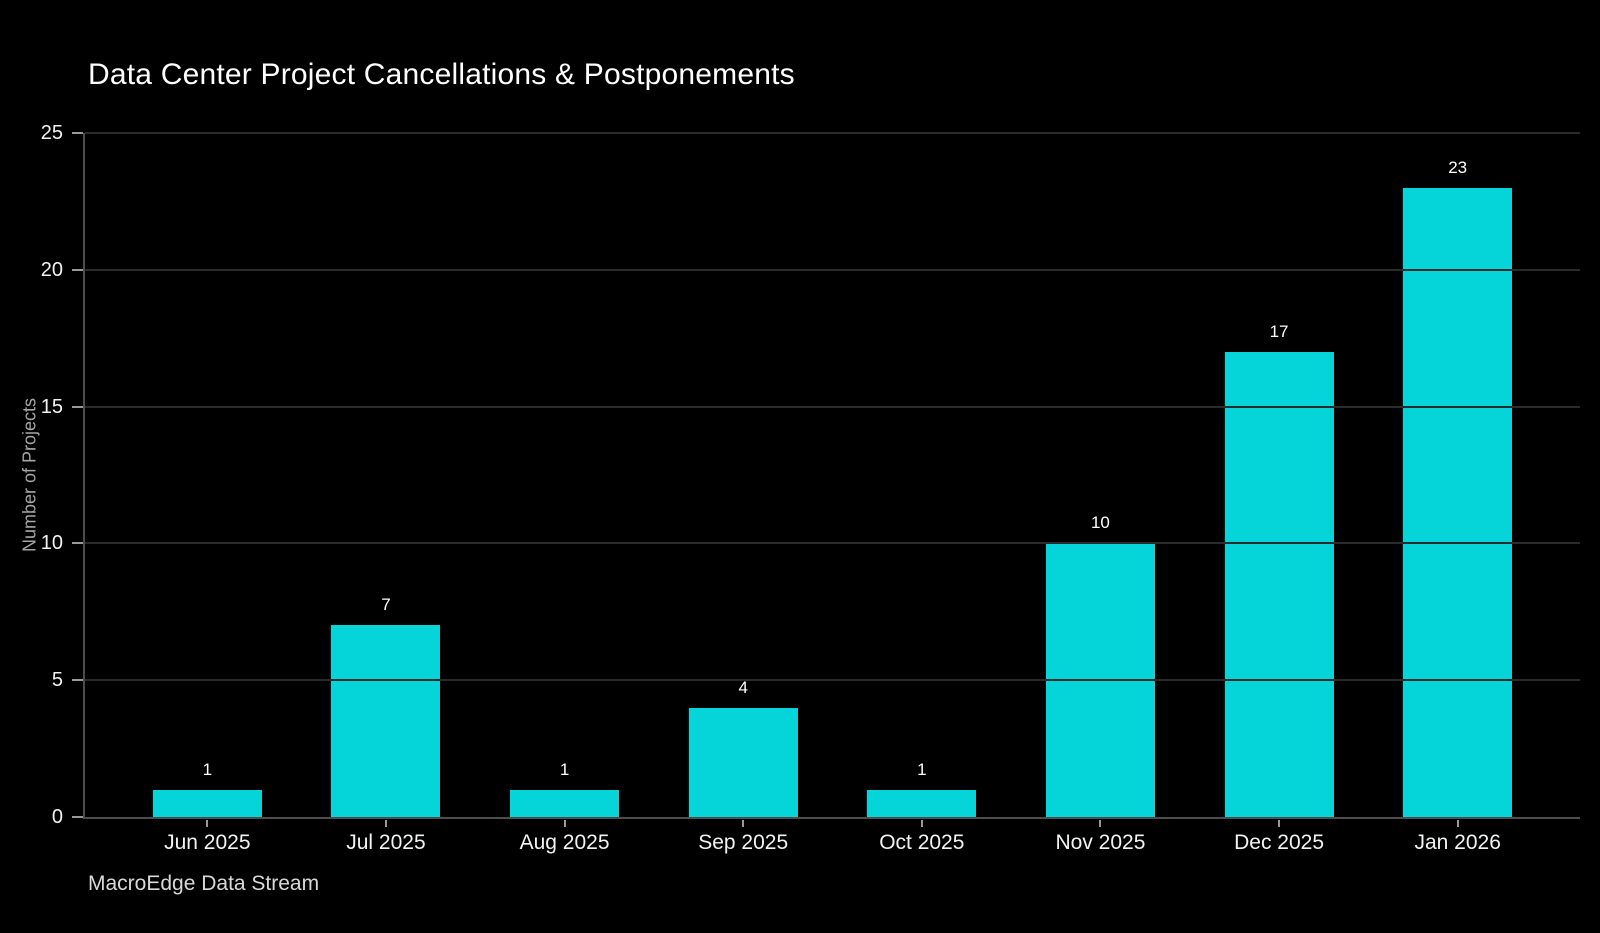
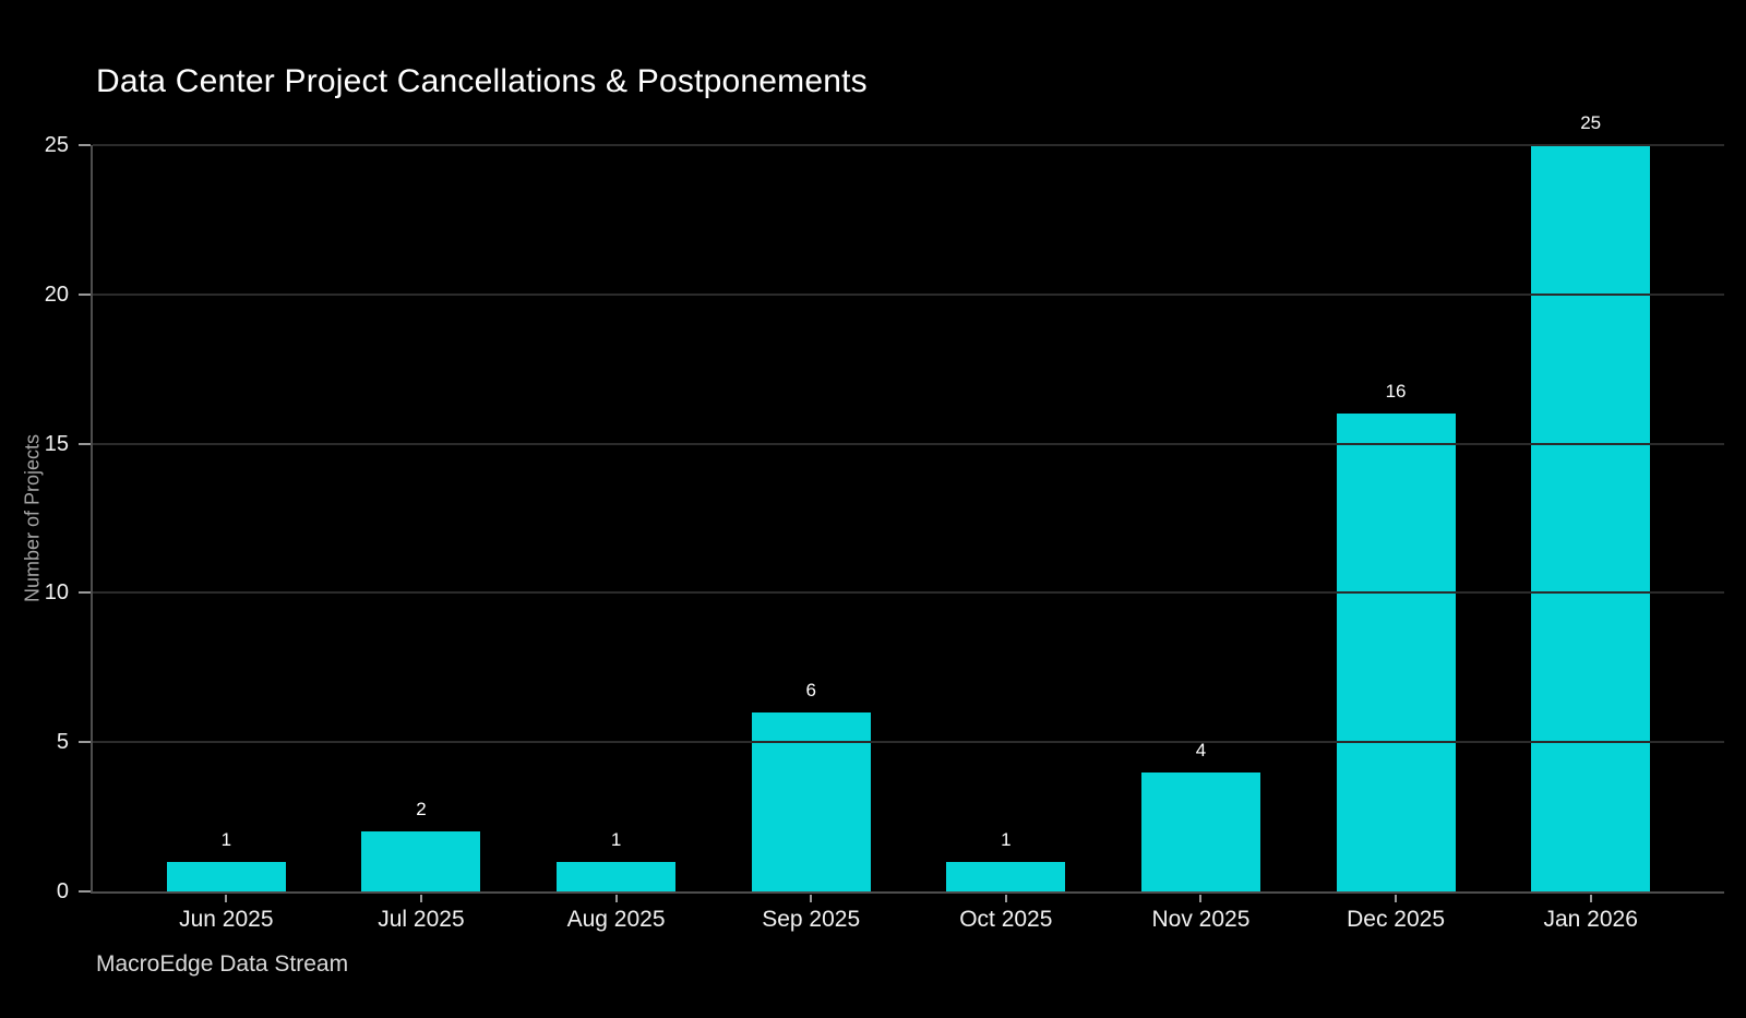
Jul 2025: 7 -> 2
Sep 2025: 4 -> 6
Nov 2025: 10 -> 4
Dec 2025: 17 -> 16
Jan 2026: 23 -> 25
